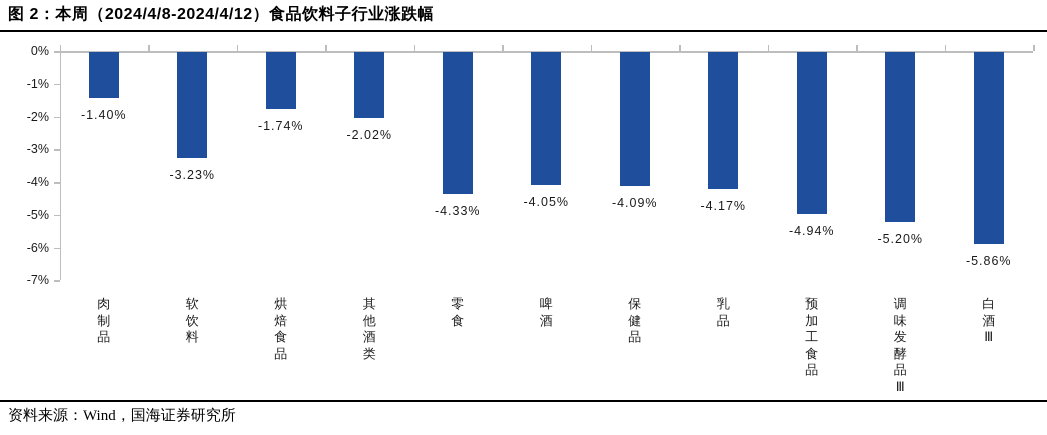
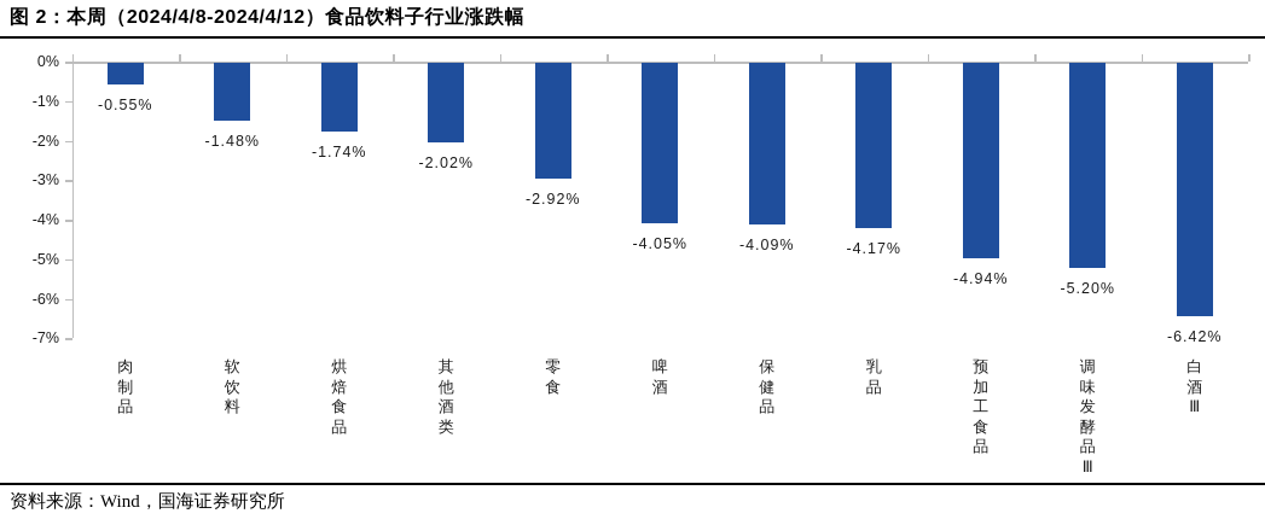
肉制品: -1.40% -> -0.55%
软饮料: -3.23% -> -1.48%
零食: -4.33% -> -2.92%
白酒Ⅲ: -5.86% -> -6.42%
